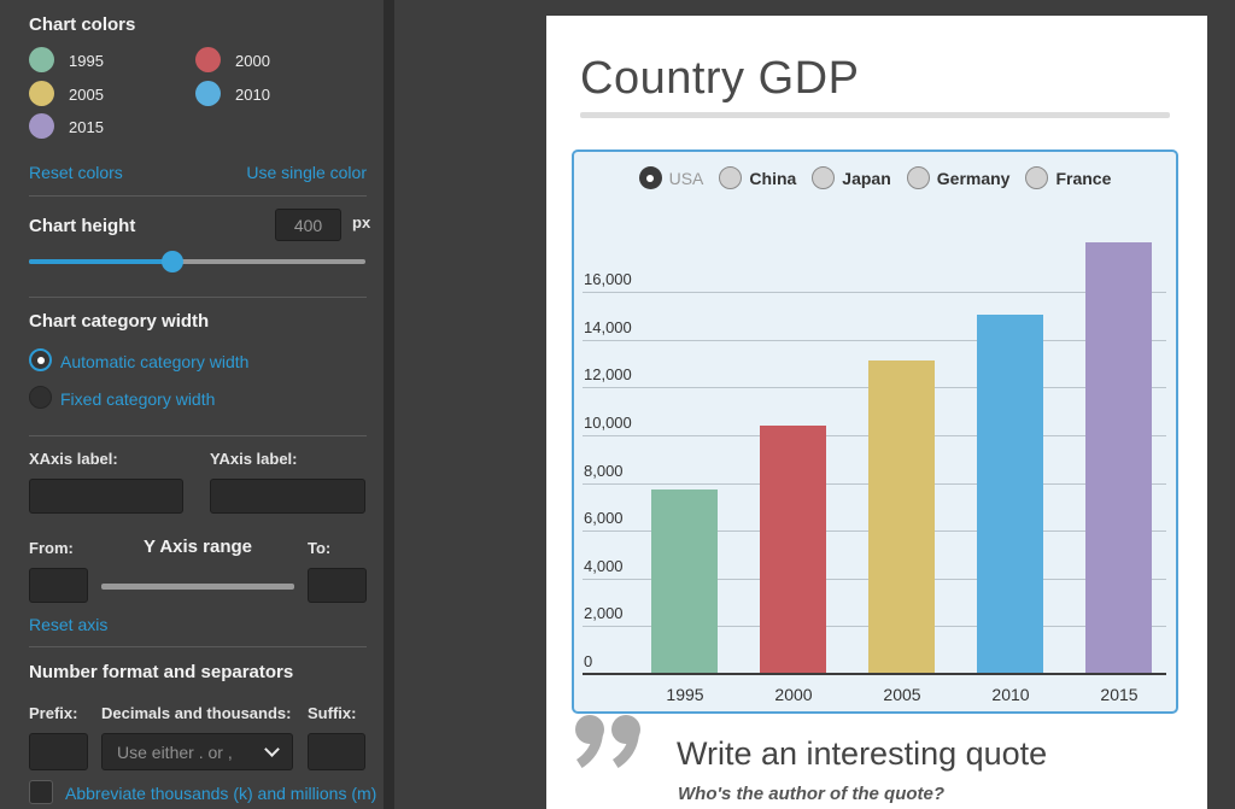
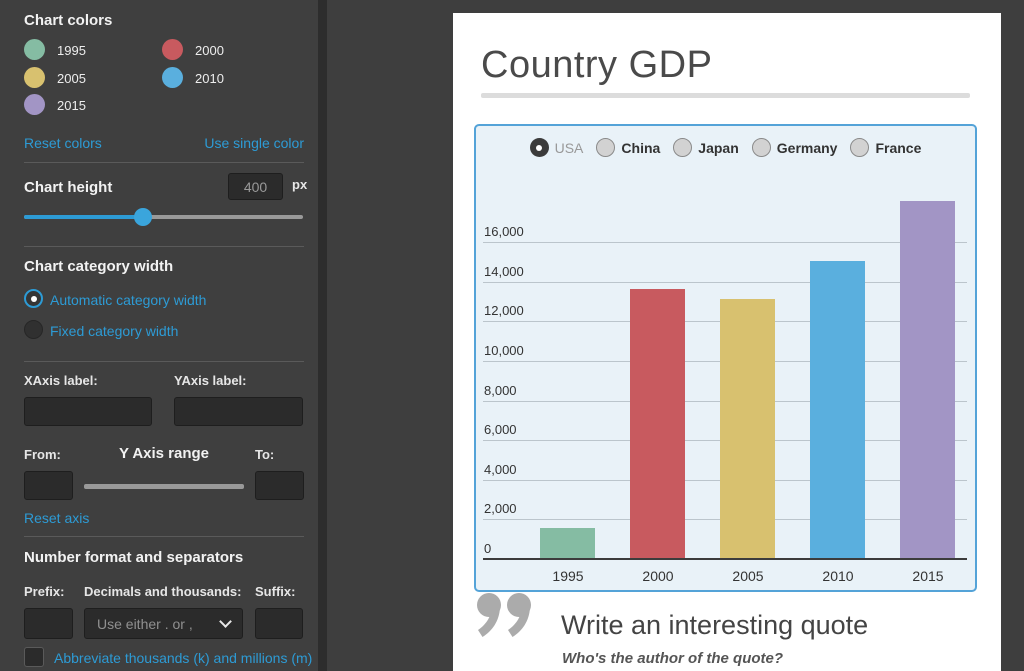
1995: 7700 -> 1500
2000: 10400 -> 13600
